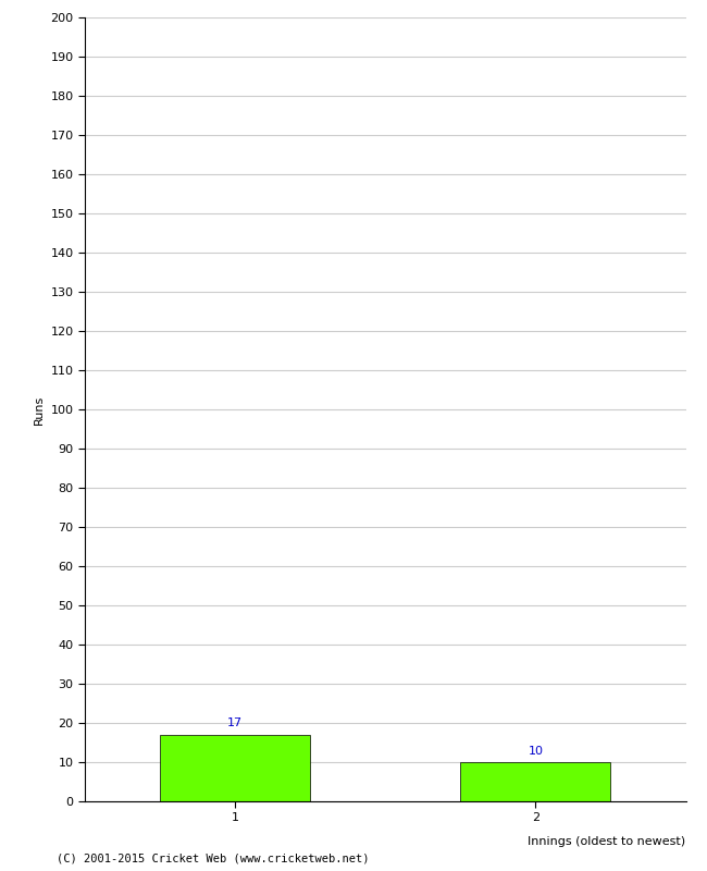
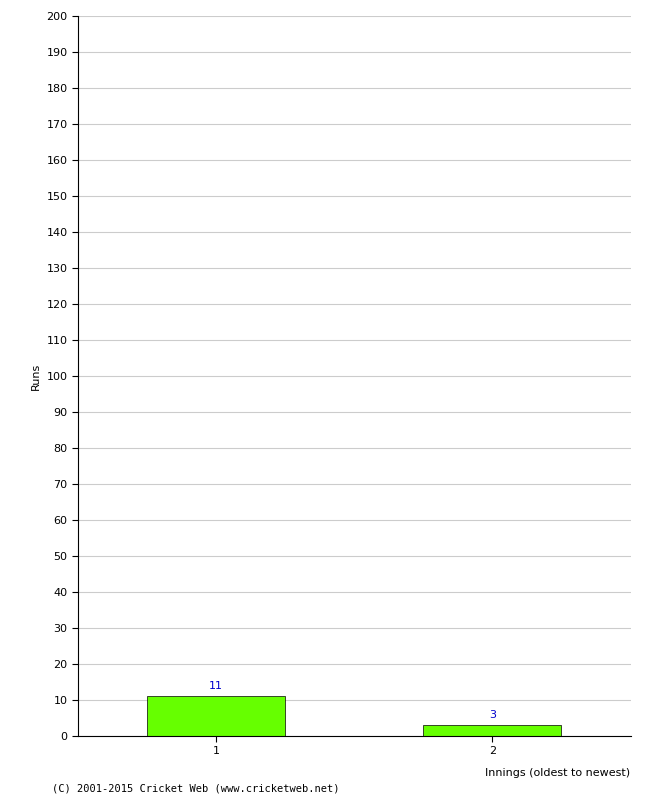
1: 17 -> 11
2: 10 -> 3
